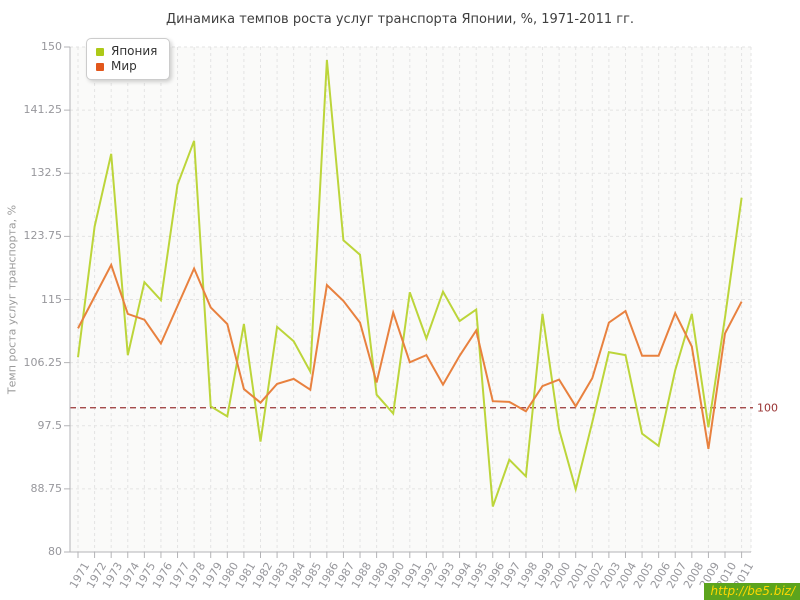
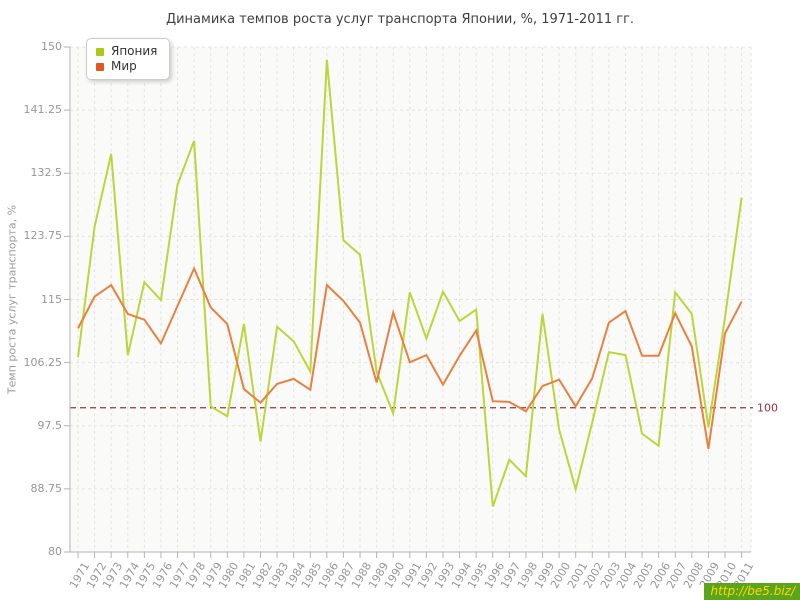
Мир/1973: 120 -> 117
Япония/1989: 102 -> 105
Япония/2007: 105 -> 116
